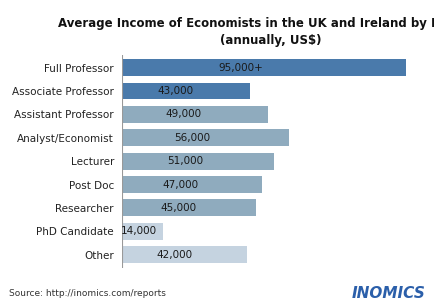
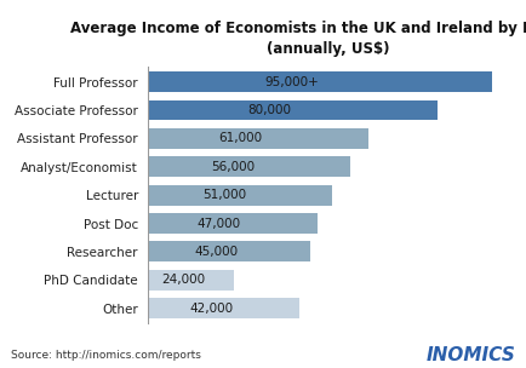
Associate Professor: 43,000 -> 80,000
Assistant Professor: 49,000 -> 61,000
PhD Candidate: 14,000 -> 24,000
